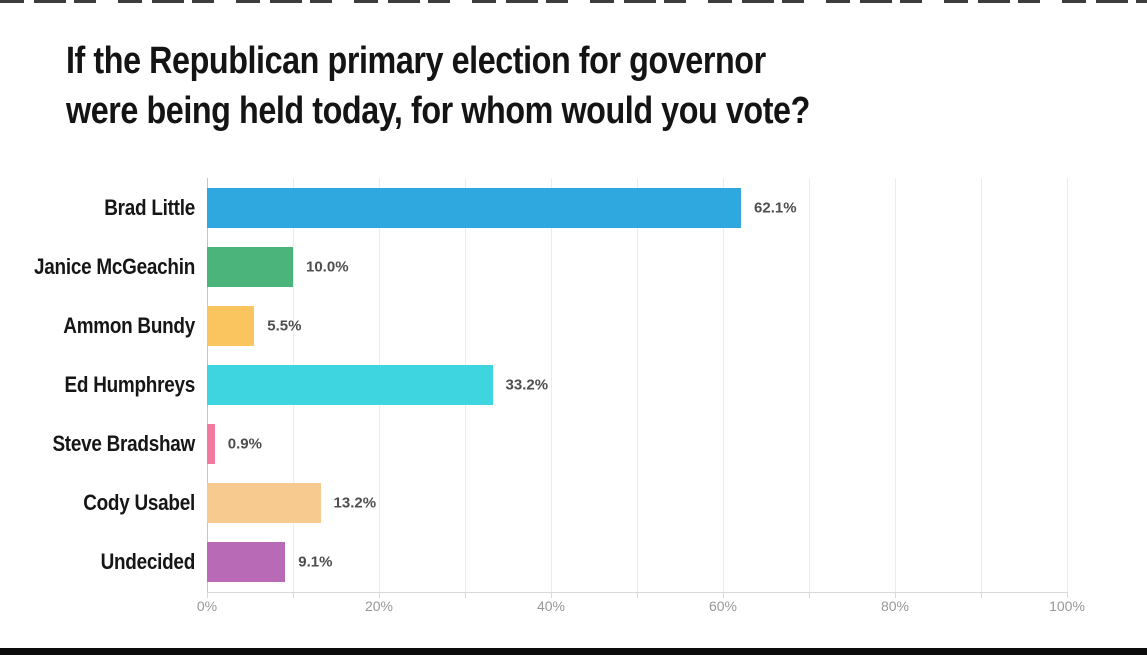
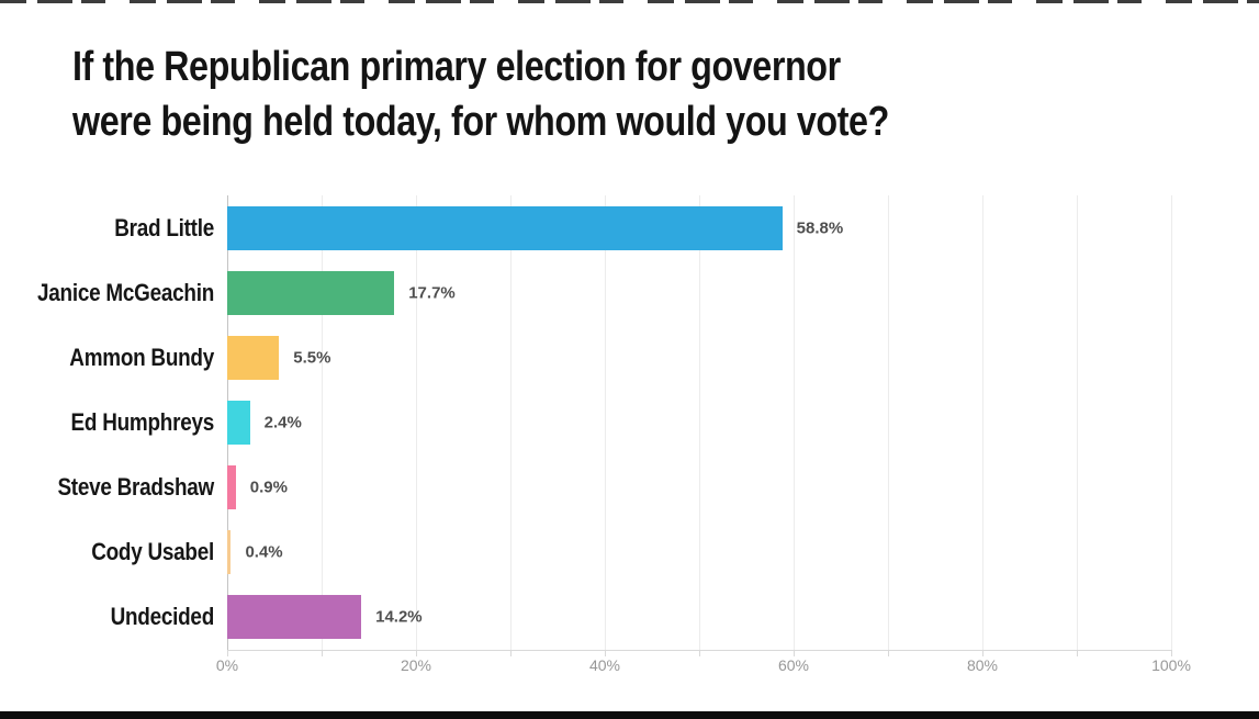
Brad Little: 62.1% -> 58.8%
Janice McGeachin: 10.0% -> 17.7%
Ed Humphreys: 33.2% -> 2.4%
Cody Usabel: 13.2% -> 0.4%
Undecided: 9.1% -> 14.2%
